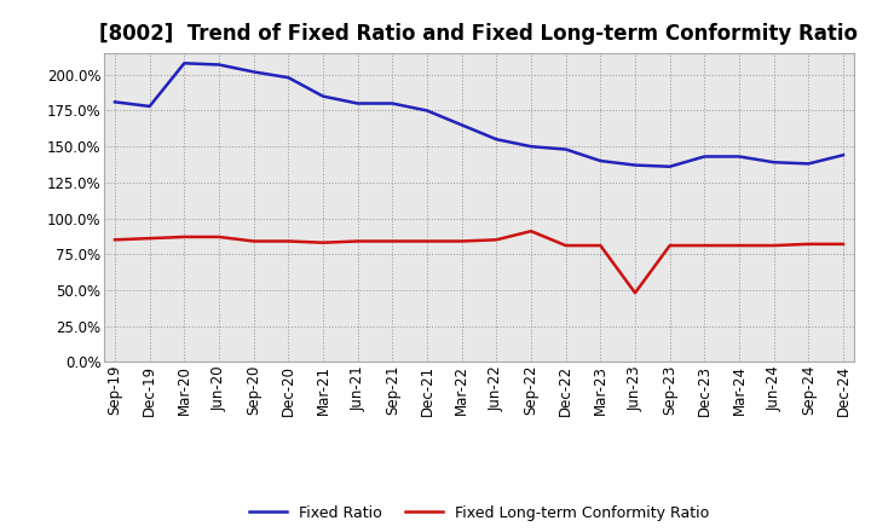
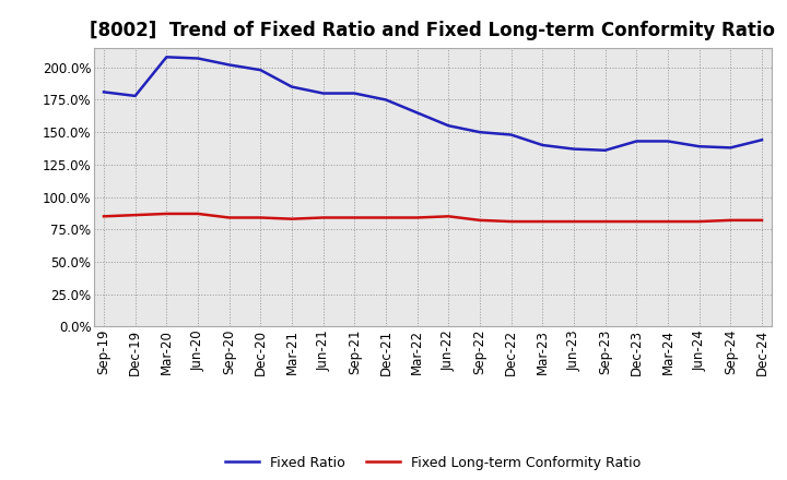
Fixed Long-term Conformity Ratio/Sep-22: 91% -> 82%
Fixed Long-term Conformity Ratio/Jun-23: 48% -> 81%
